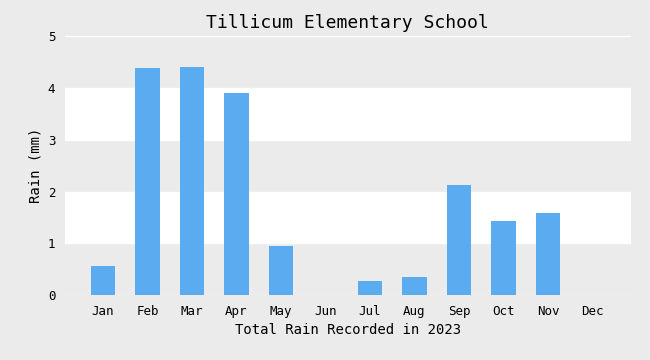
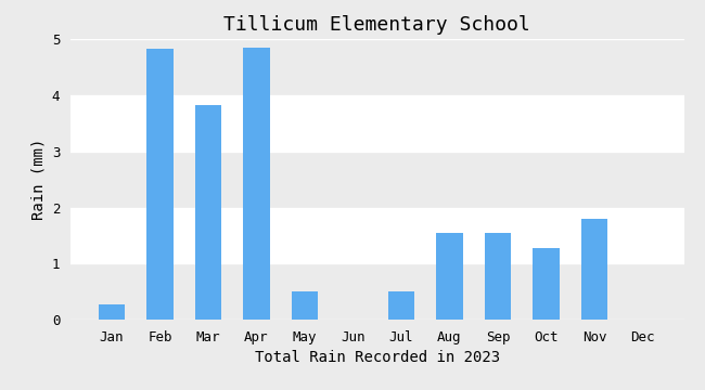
Jan: 0.56 -> 0.27
Feb: 4.38 -> 4.82
Mar: 4.40 -> 3.82
Apr: 3.90 -> 4.85
May: 0.94 -> 0.50
Jul: 0.28 -> 0.50
Aug: 0.36 -> 1.55
Sep: 2.12 -> 1.55
Oct: 1.44 -> 1.27
Nov: 1.58 -> 1.80
